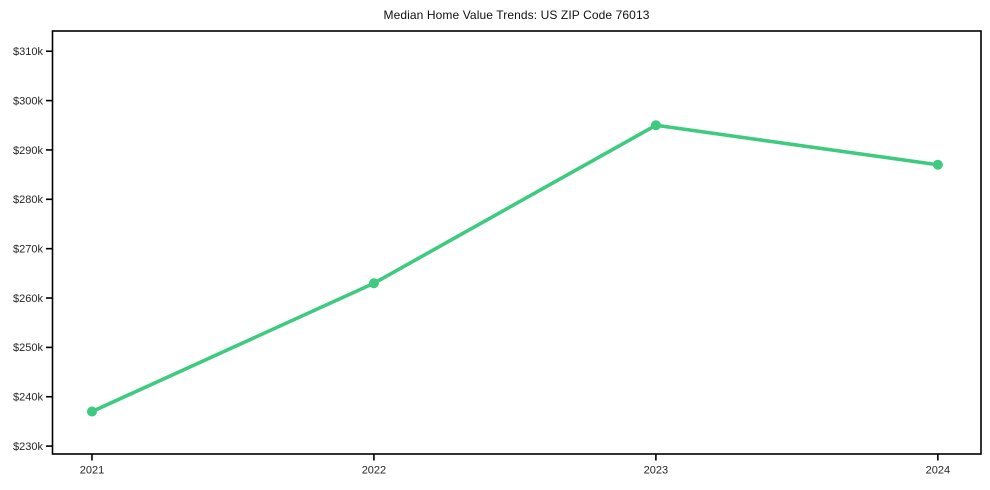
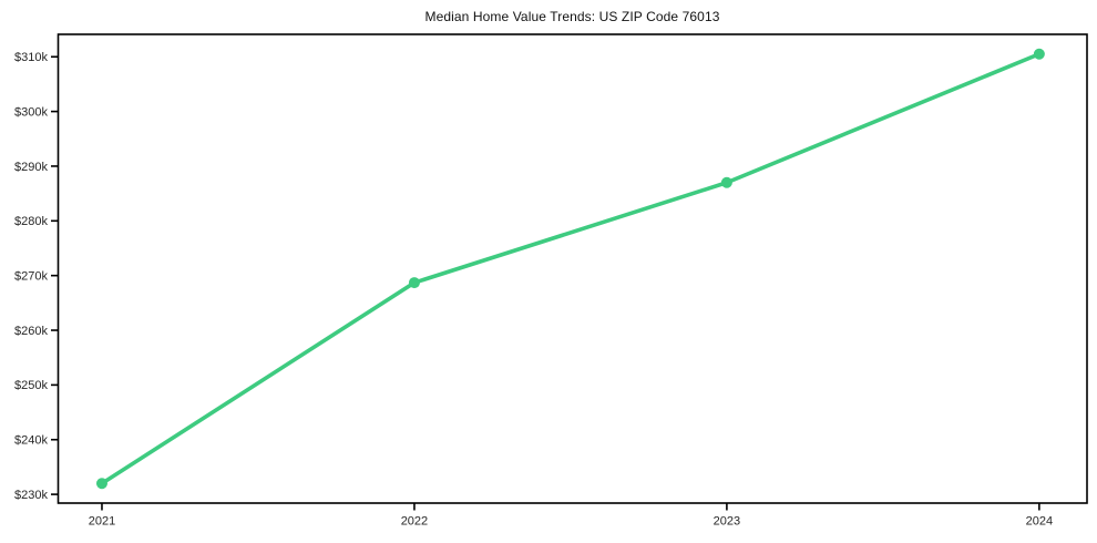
2021: $237k -> $232k
2022: $263k -> $269k
2023: $295k -> $287k
2024: $287k -> $310k
